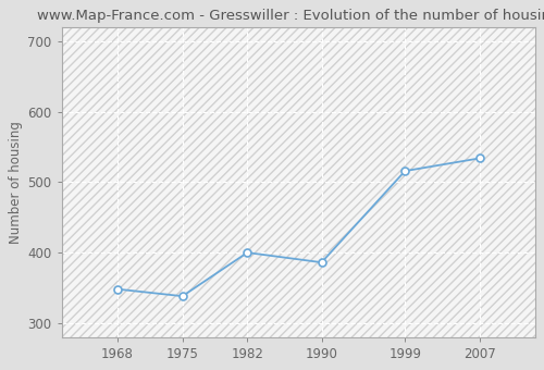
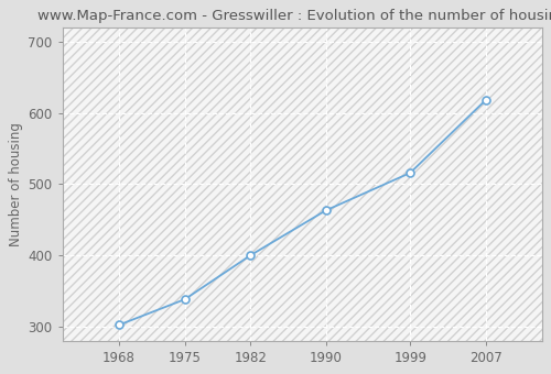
1968: 348 -> 302
1990: 386 -> 463
2007: 534 -> 618
